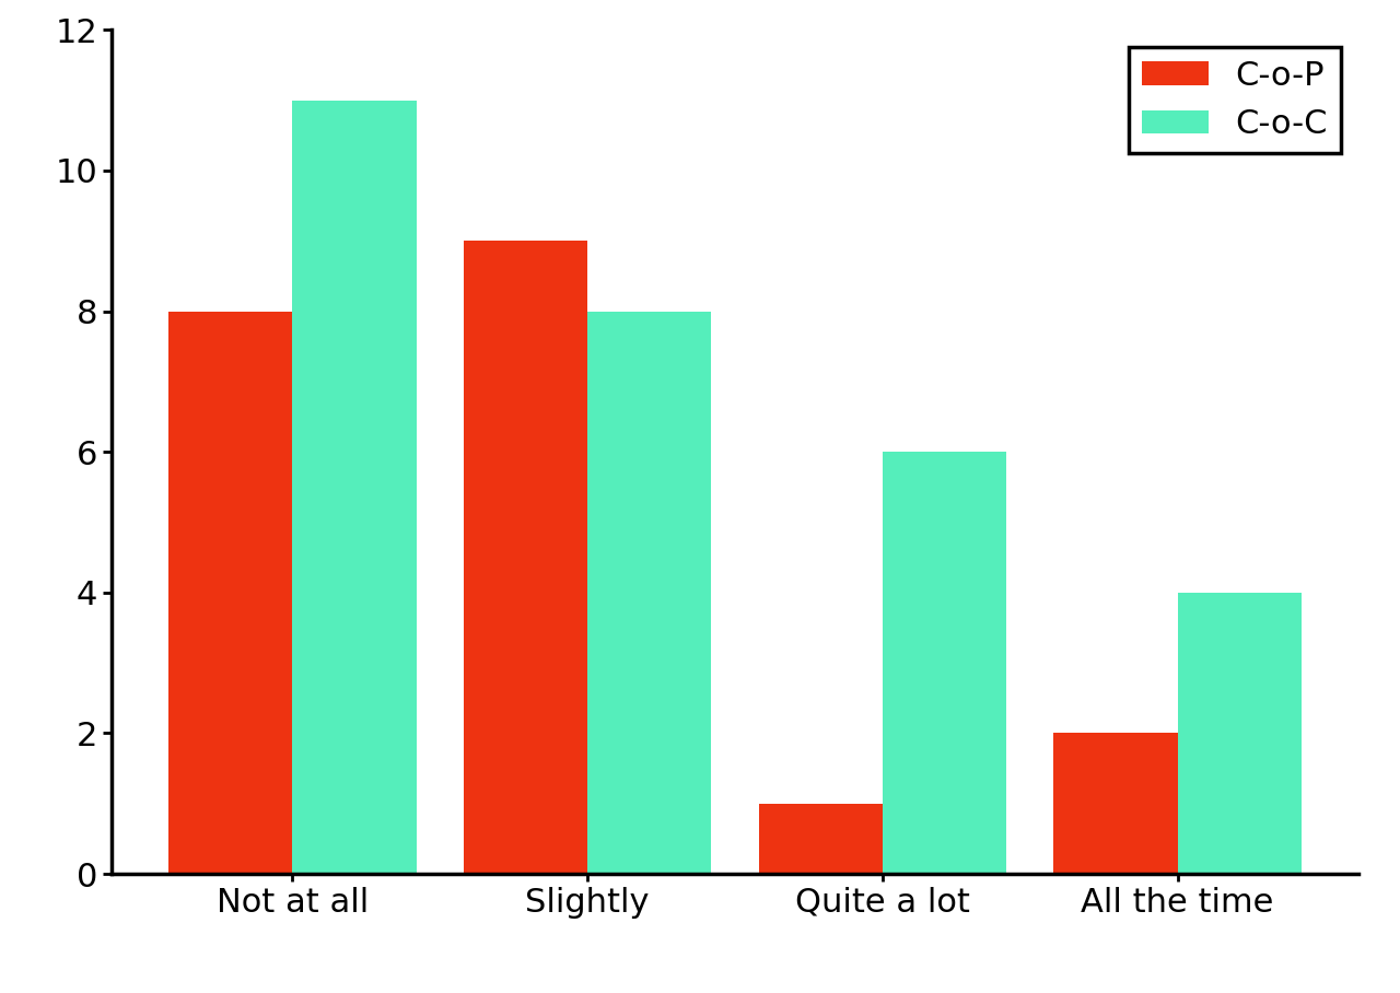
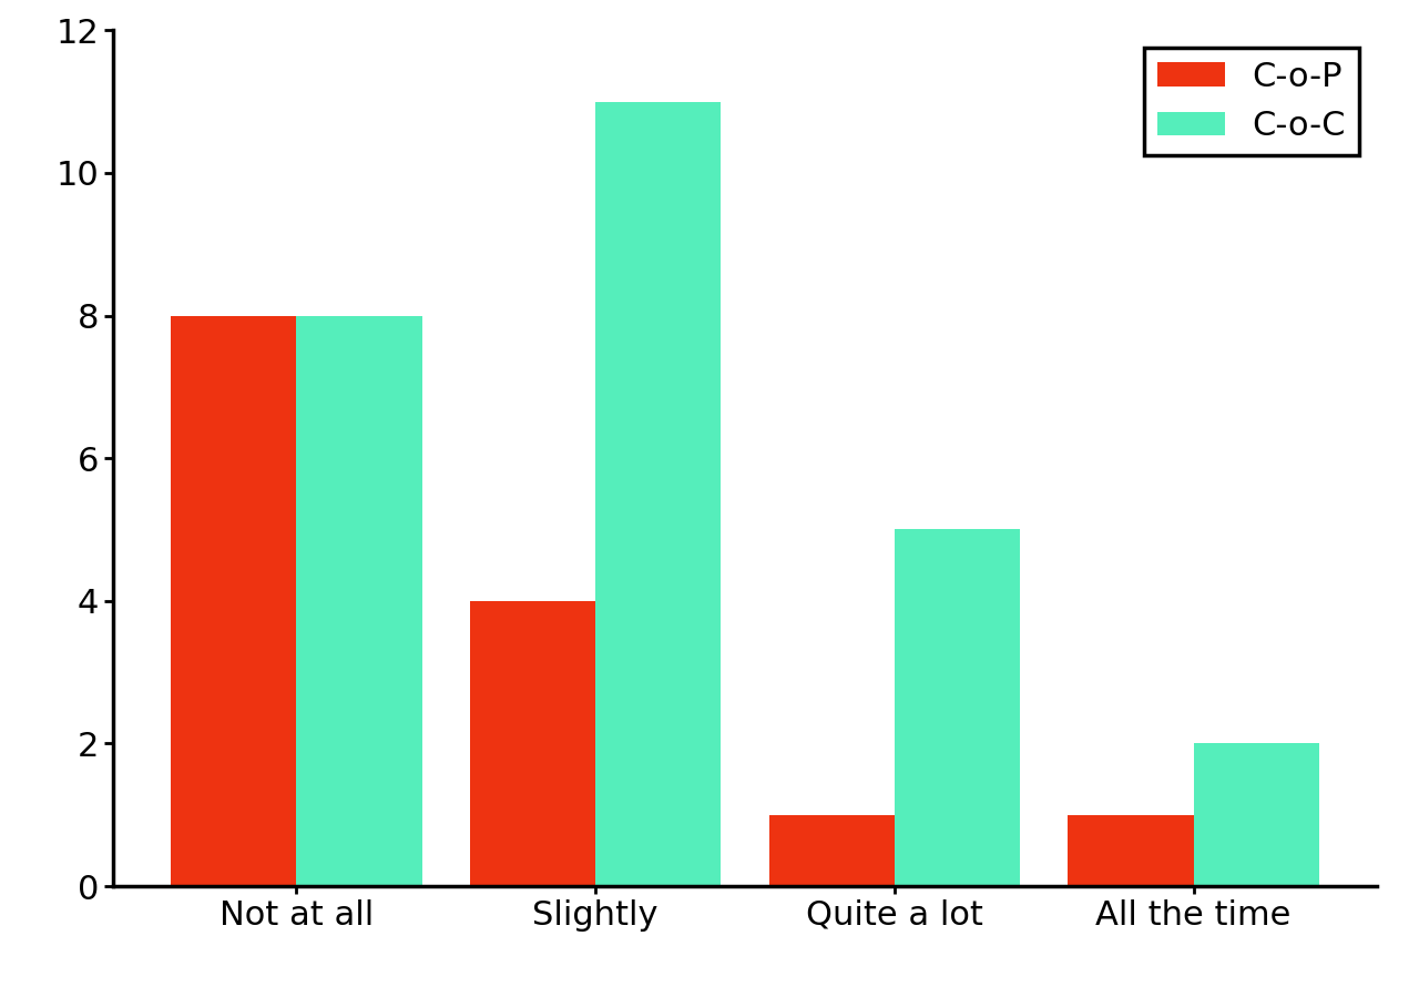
C-o-C/Not at all: 11 -> 8
C-o-P/Slightly: 9 -> 4
C-o-C/Slightly: 8 -> 11
C-o-C/Quite a lot: 6 -> 5
C-o-P/All the time: 2 -> 1
C-o-C/All the time: 4 -> 2
